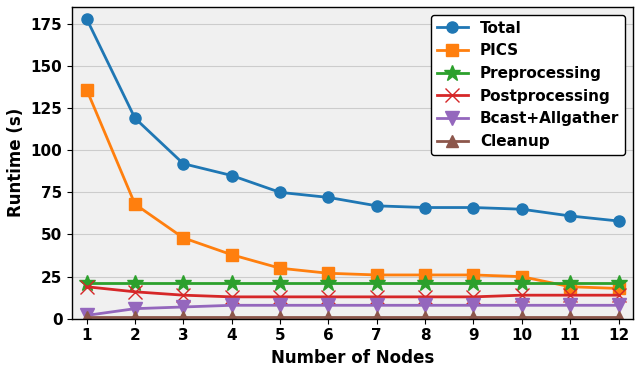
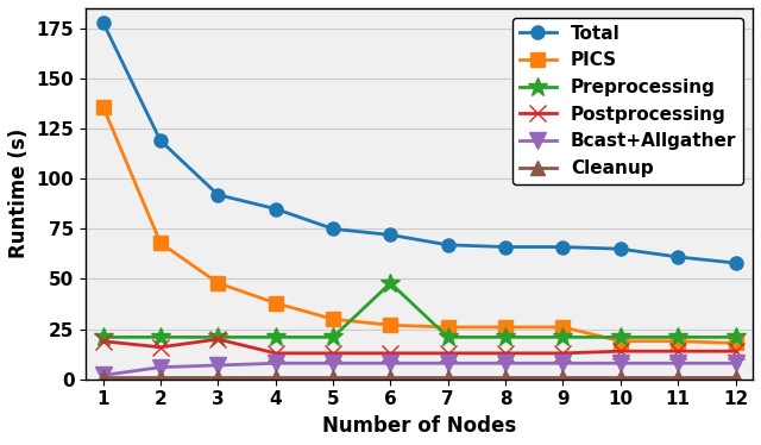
Postprocessing/3: 14 -> 20
Preprocessing/6: 21 -> 48
PICS/10: 25 -> 19
